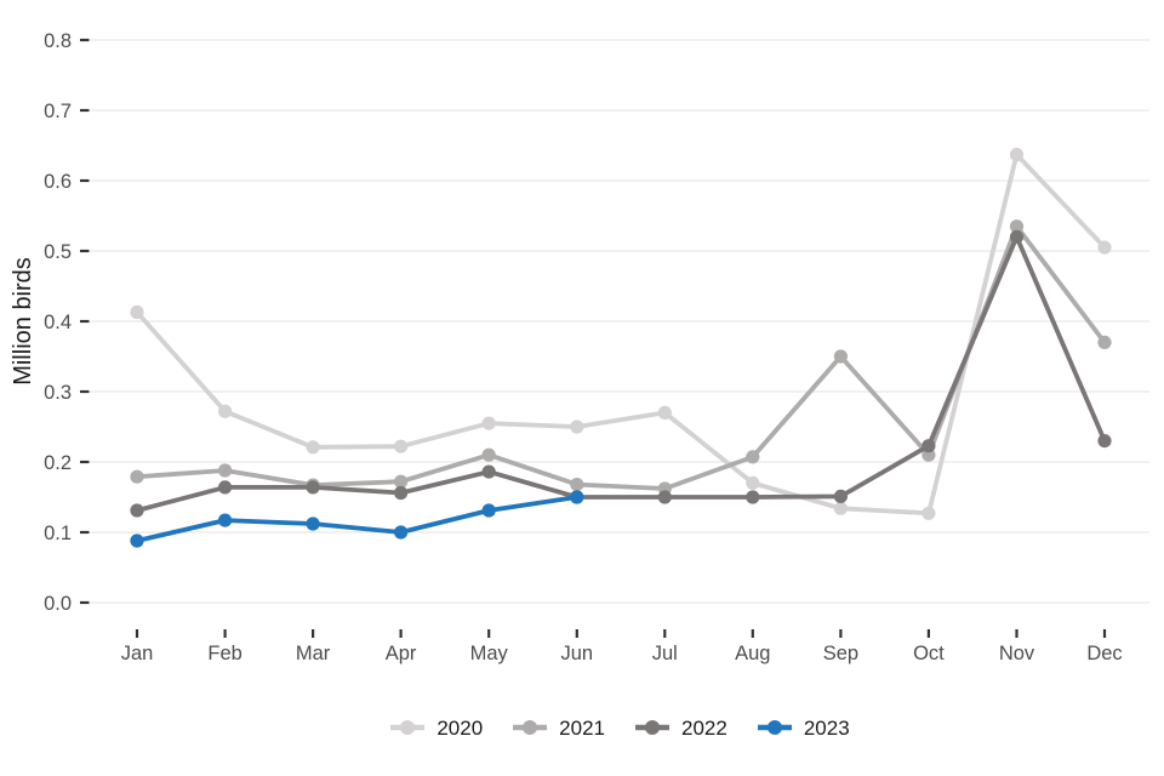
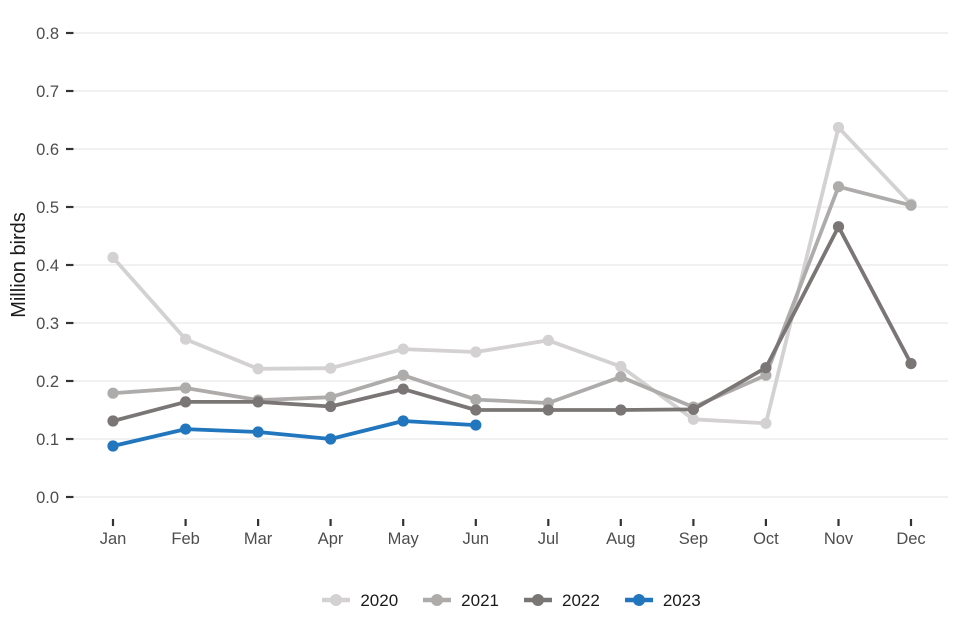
2023/Jun: 0.15 -> 0.12
2020/Aug: 0.17 -> 0.23
2021/Sep: 0.35 -> 0.15
2022/Nov: 0.52 -> 0.47
2021/Dec: 0.37 -> 0.50
